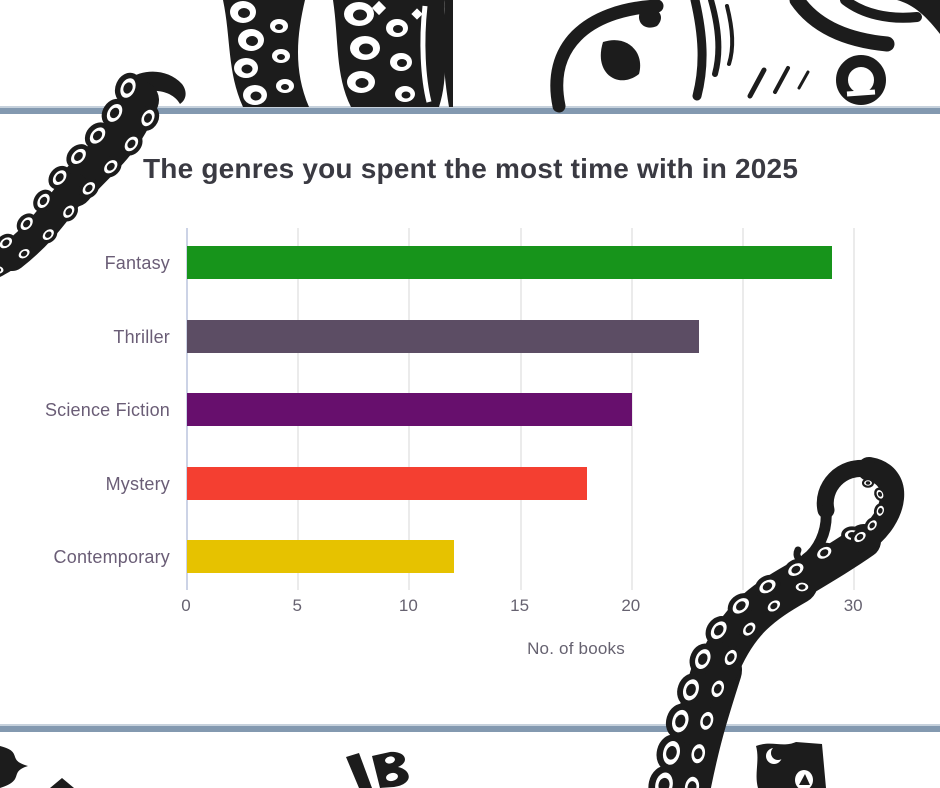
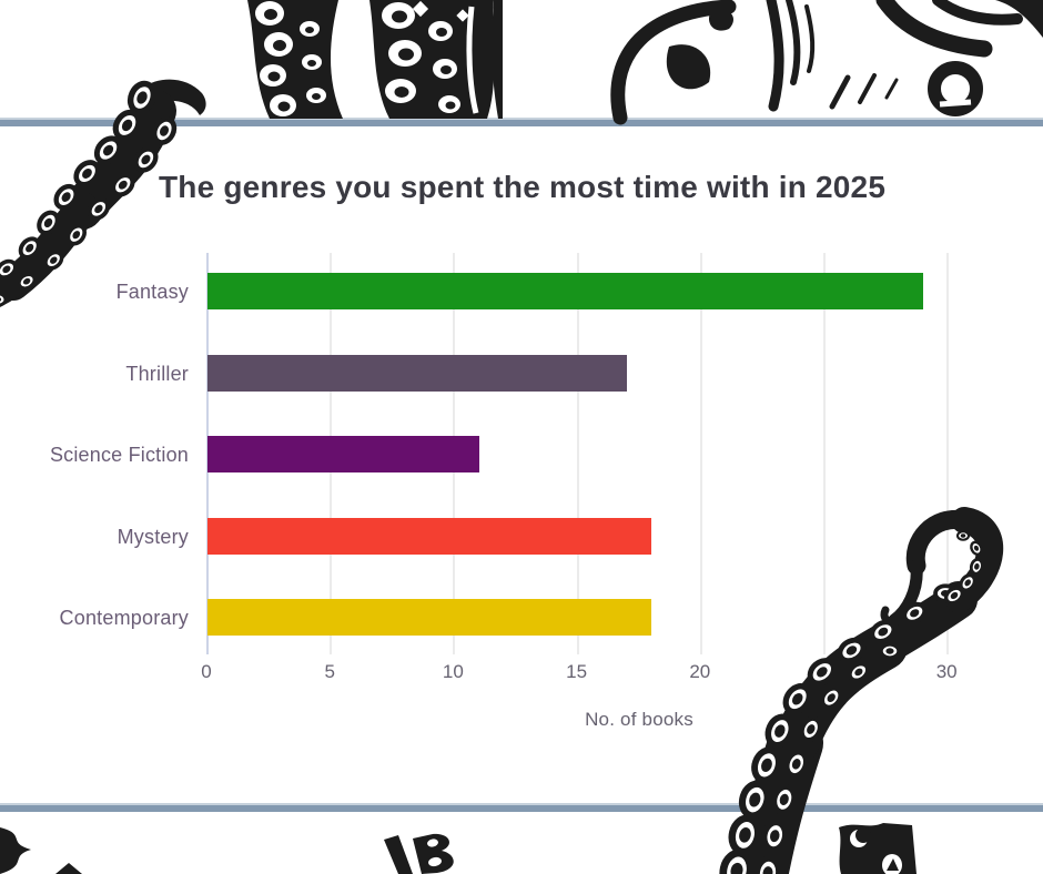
Thriller: 23 -> 17
Science Fiction: 20 -> 11
Contemporary: 12 -> 18
